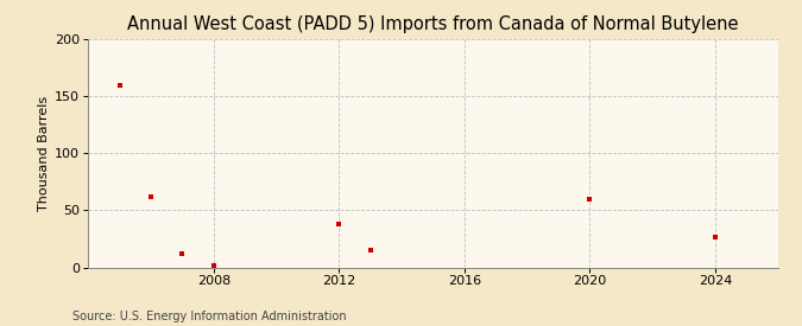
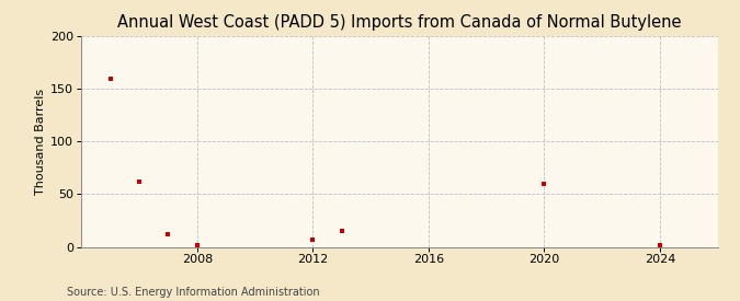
2012: 38 -> 7
2024: 26 -> 2
